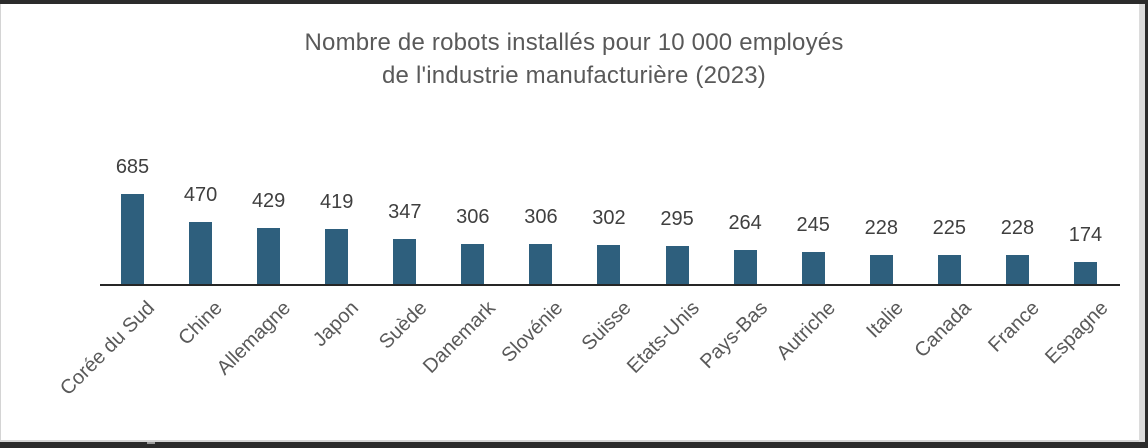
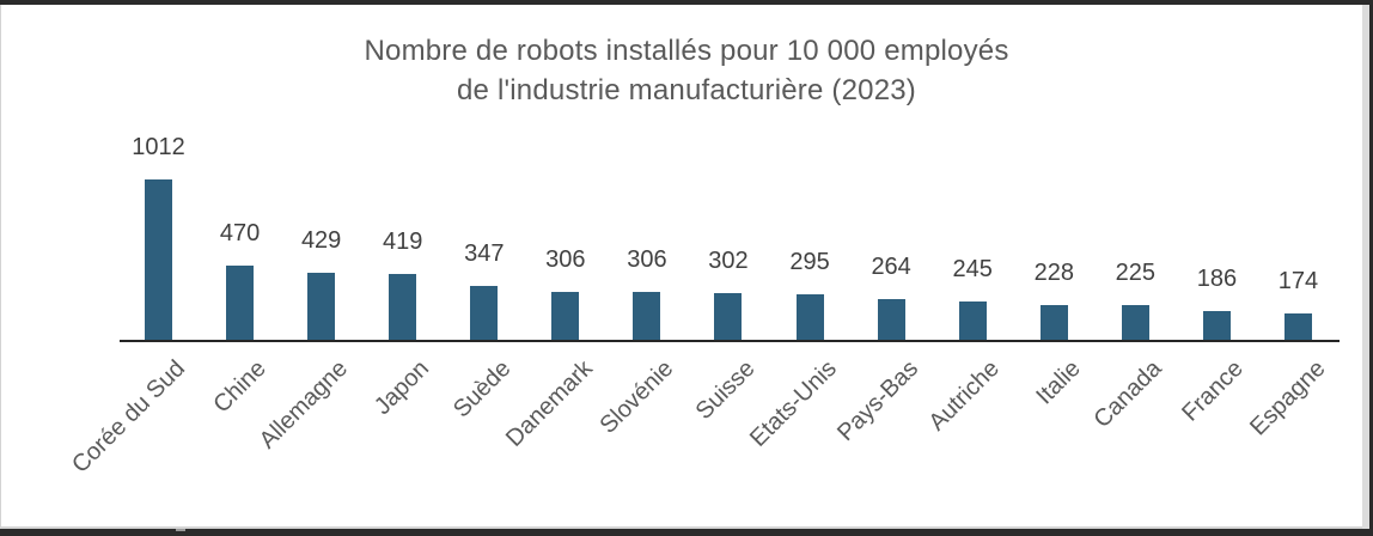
Corée du Sud: 685 -> 1012
France: 228 -> 186
